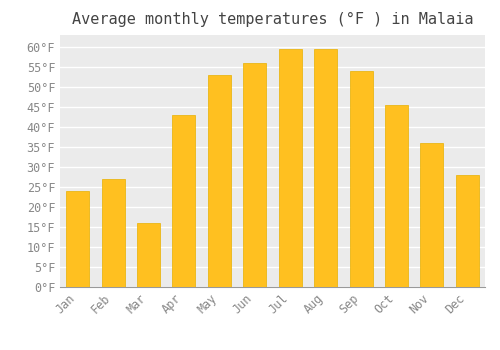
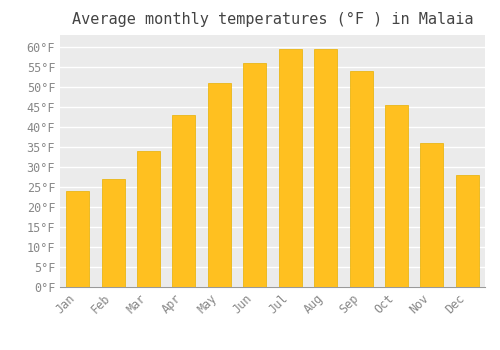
Mar: 16.0°F -> 34.0°F
May: 53.0°F -> 51.0°F
